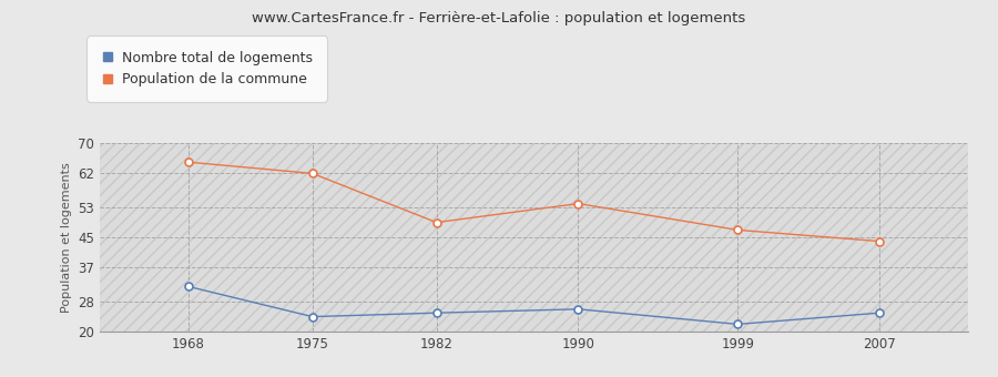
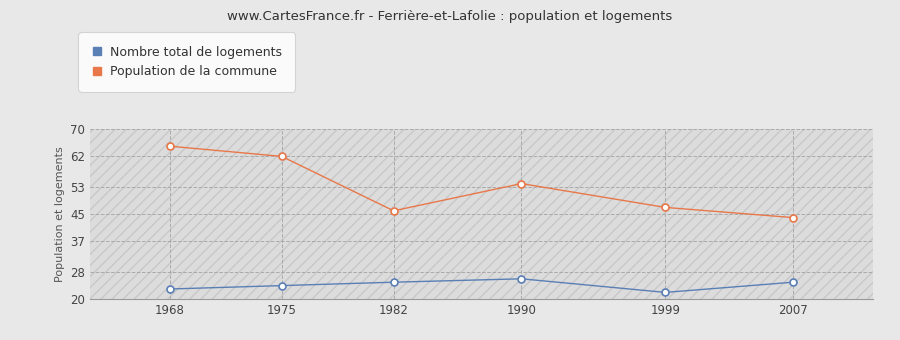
Nombre total de logements/1968: 32 -> 23
Population de la commune/1982: 49 -> 46
